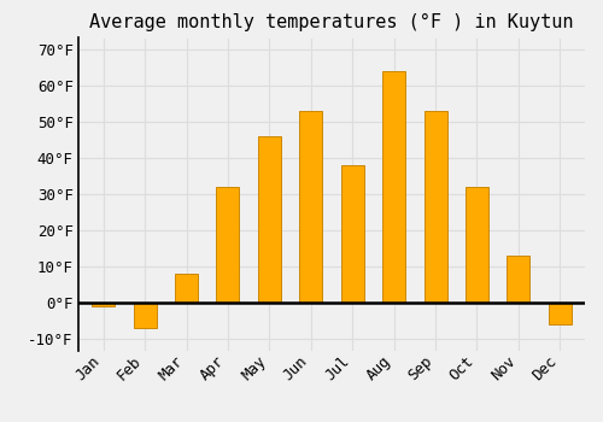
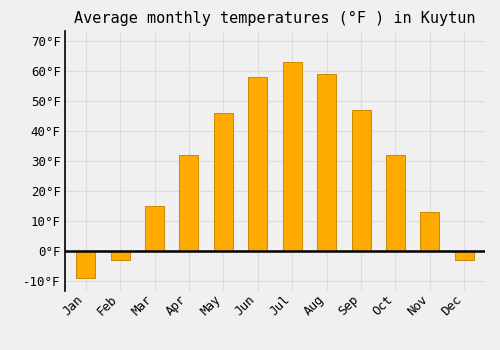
Jan: -1°F -> -9°F
Feb: -7°F -> -3°F
Mar: 8°F -> 15°F
Jun: 53°F -> 58°F
Jul: 38°F -> 63°F
Aug: 64°F -> 59°F
Sep: 53°F -> 47°F
Dec: -6°F -> -3°F
